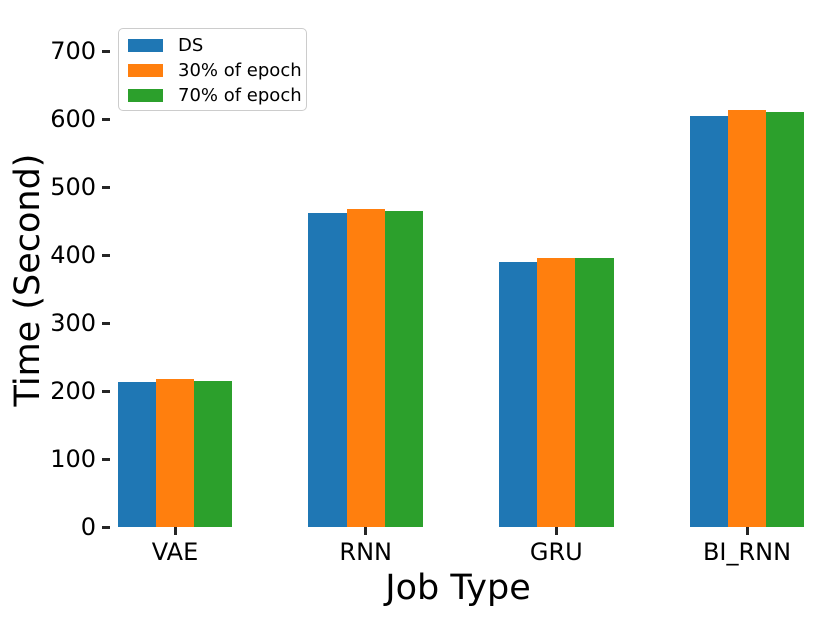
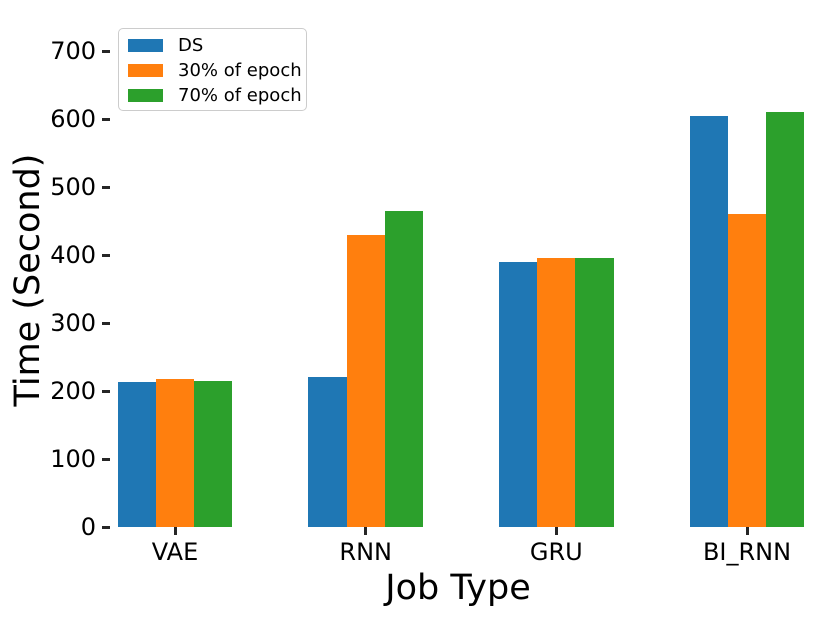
DS/RNN: 460 -> 220
30% of epoch/RNN: 470 -> 430
30% of epoch/BI_RNN: 610 -> 460
